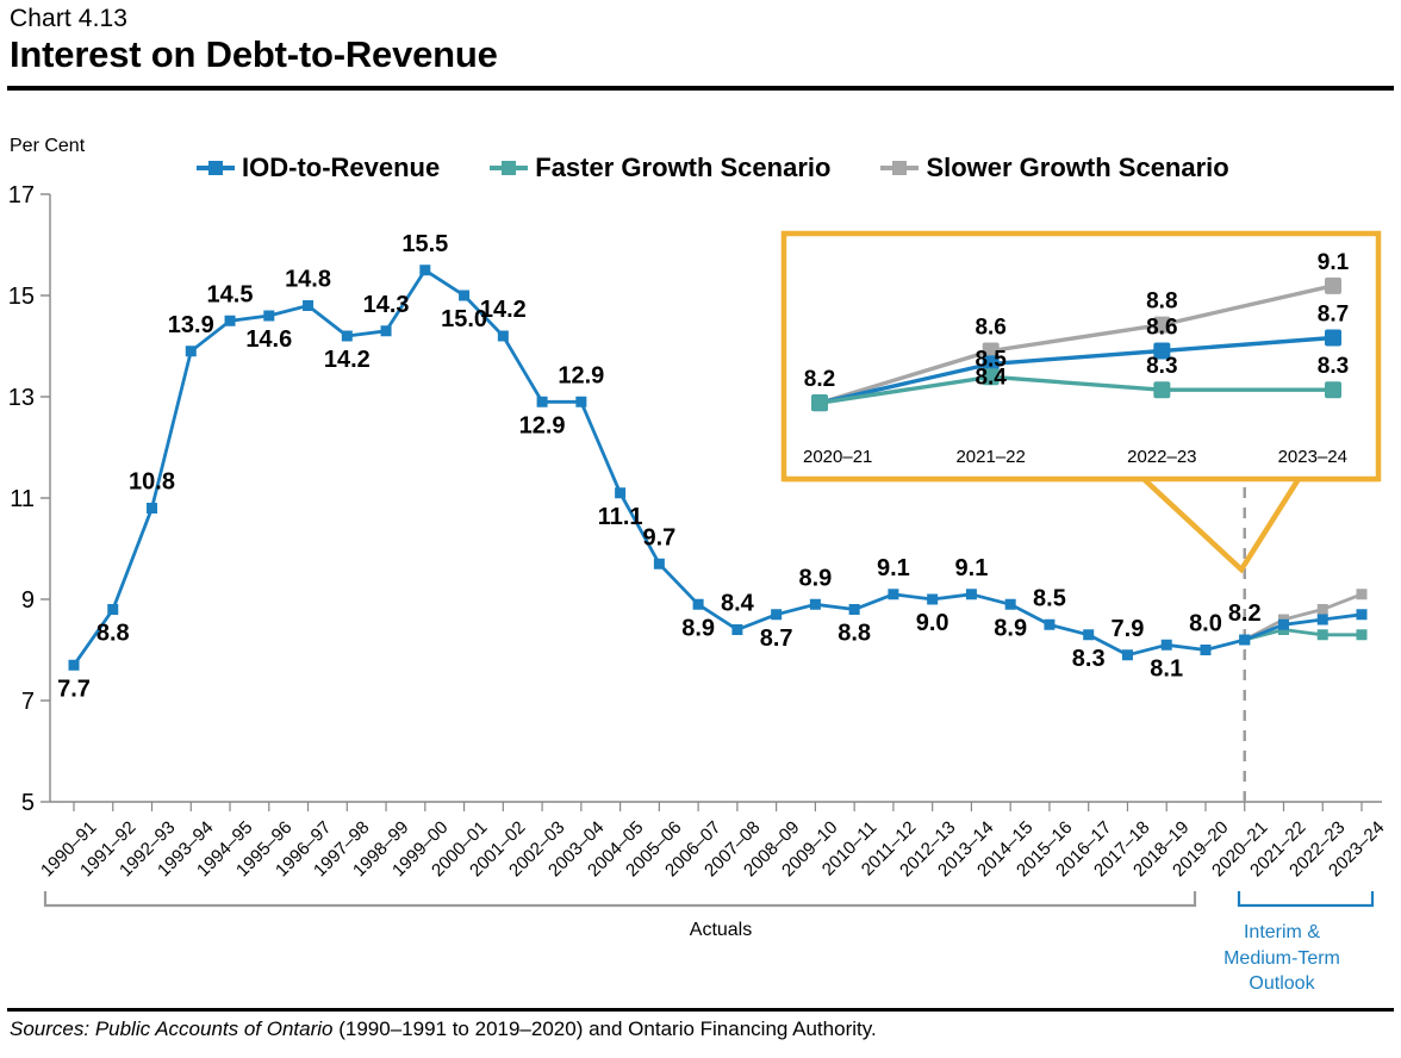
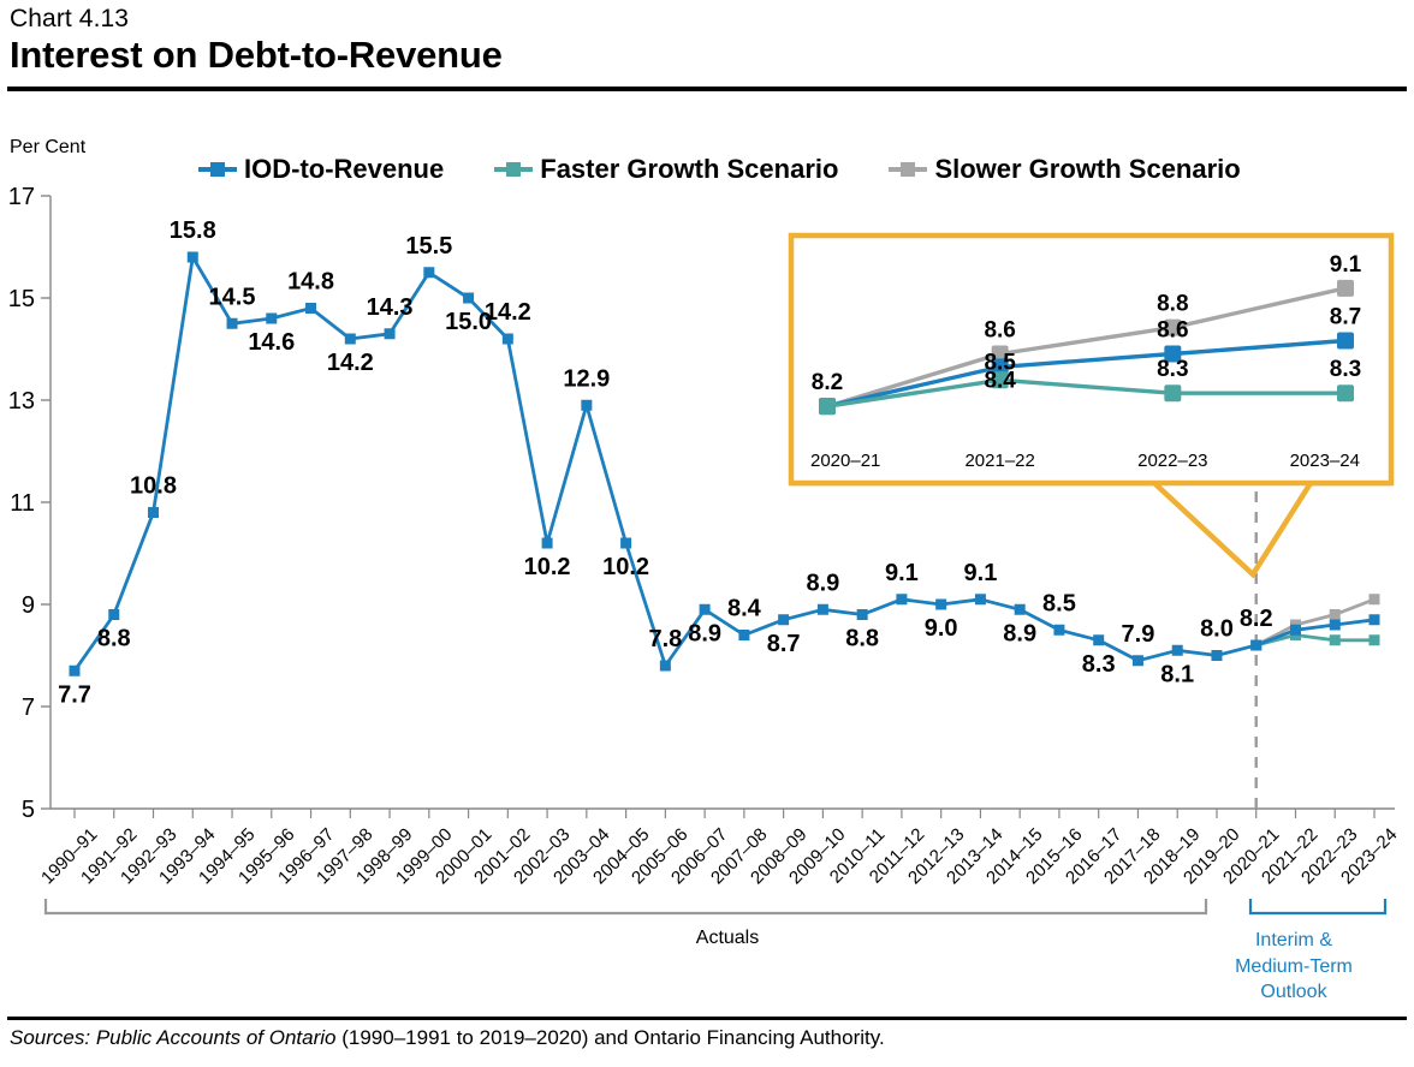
IOD-to-Revenue/1993–94: 13.9 -> 15.8
IOD-to-Revenue/2002–03: 12.9 -> 10.2
IOD-to-Revenue/2004–05: 11.1 -> 10.2
IOD-to-Revenue/2005–06: 9.7 -> 7.8
